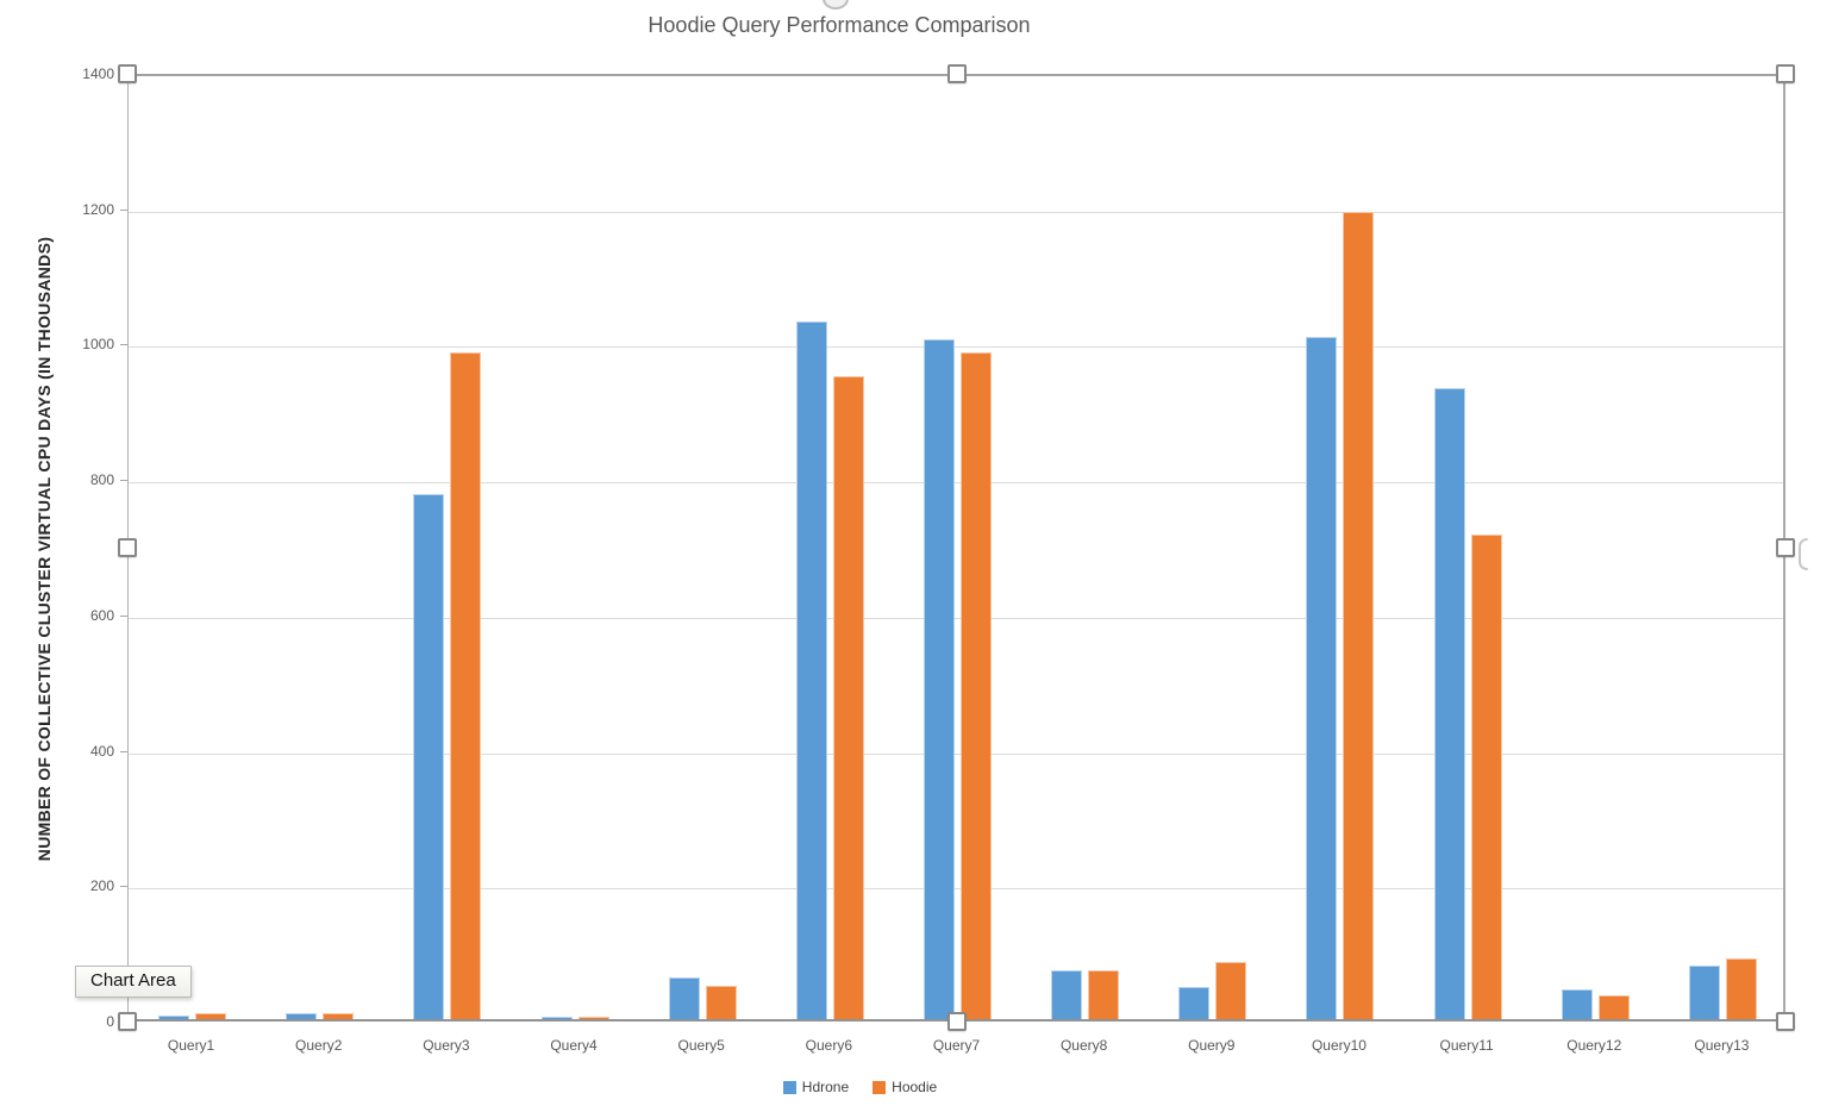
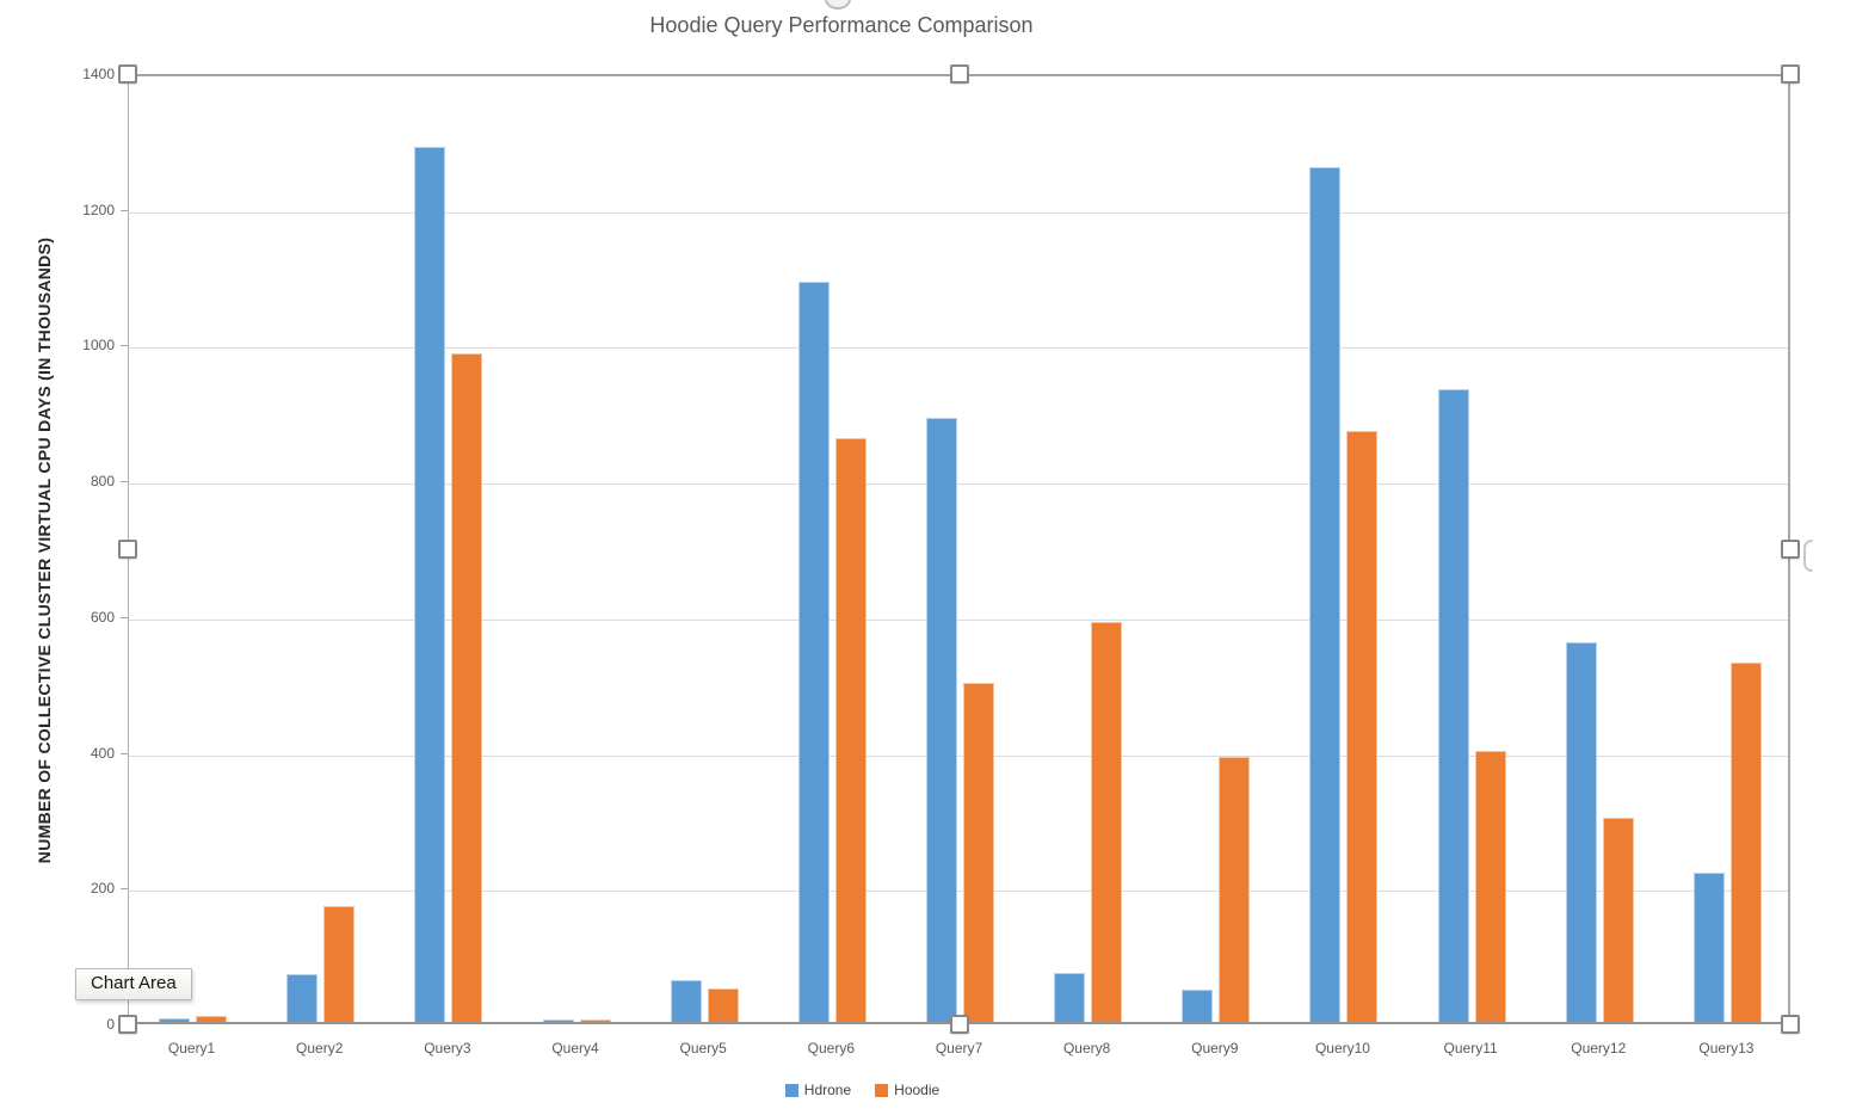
Hdrone/Query2: 10 -> 70
Hoodie/Query2: 10 -> 170
Hdrone/Query3: 780 -> 1290
Hdrone/Query6: 1030 -> 1090
Hoodie/Query6: 950 -> 860
Hdrone/Query7: 1000 -> 890
Hoodie/Query7: 980 -> 500
Hoodie/Query8: 70 -> 590
Hoodie/Query9: 80 -> 390
Hdrone/Query10: 1010 -> 1260
Hoodie/Query10: 1190 -> 870
Hoodie/Query11: 720 -> 400
Hdrone/Query12: 40 -> 560
Hoodie/Query12: 40 -> 300
Hdrone/Query13: 80 -> 220
Hoodie/Query13: 90 -> 530
